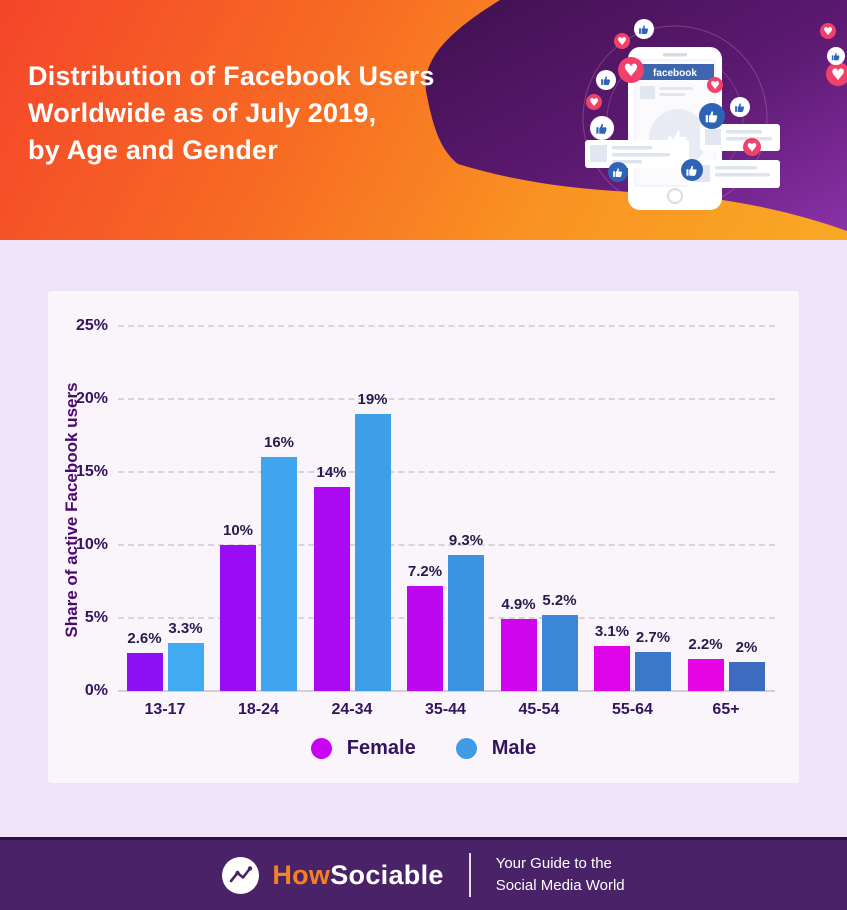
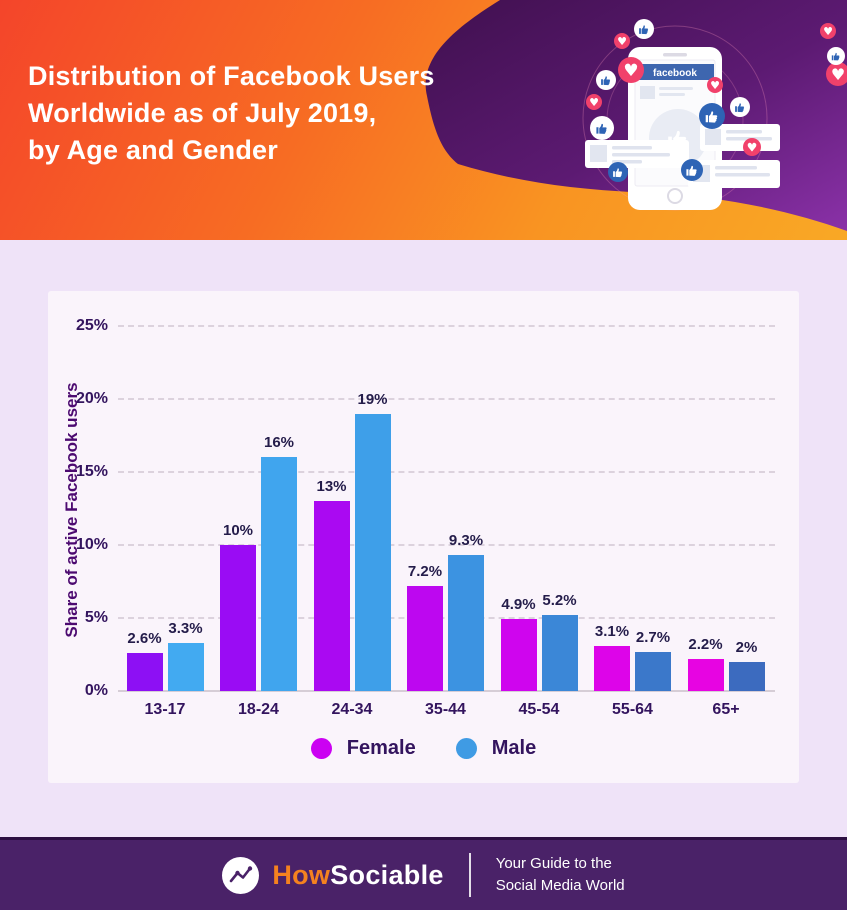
Female/24-34: 14% -> 13%
